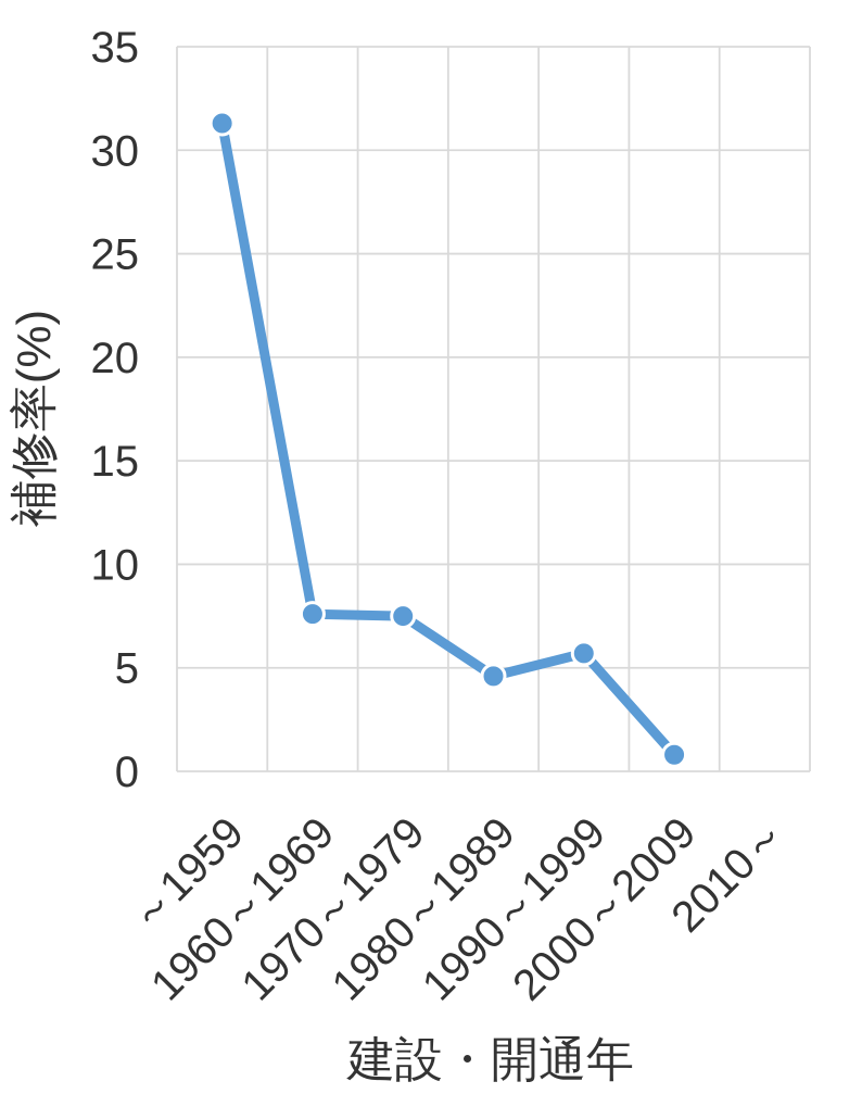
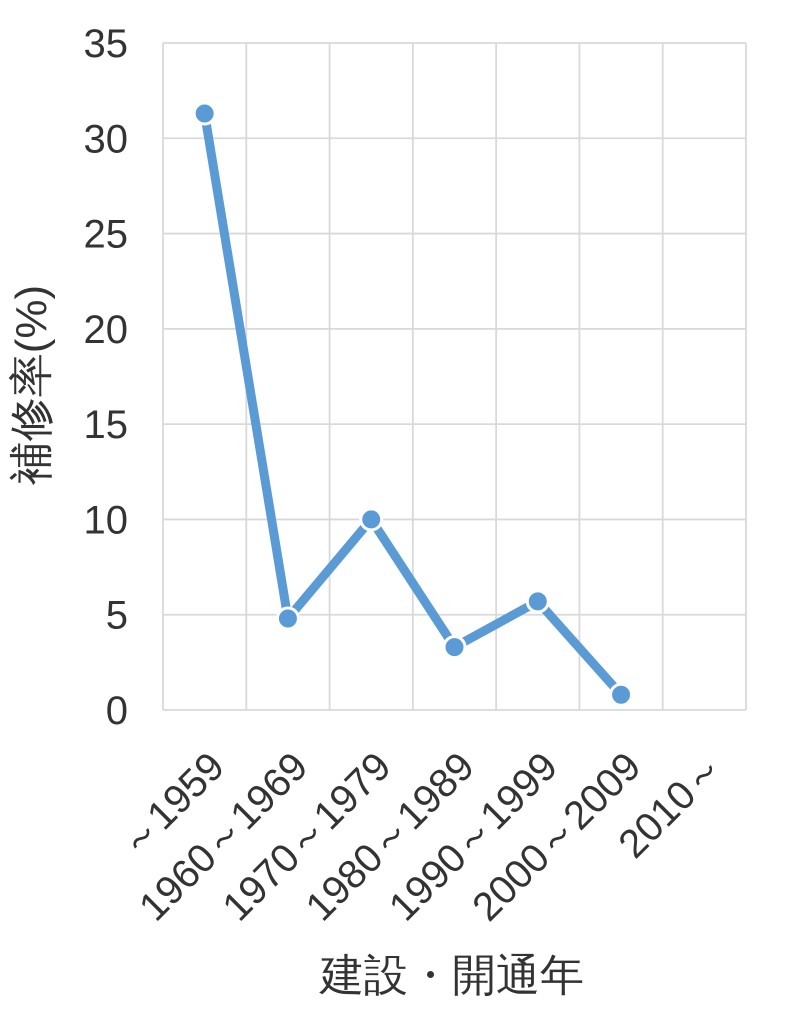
1960～1969: 7.6 -> 4.8
1970～1979: 7.5 -> 10.0
1980～1989: 4.6 -> 3.3
